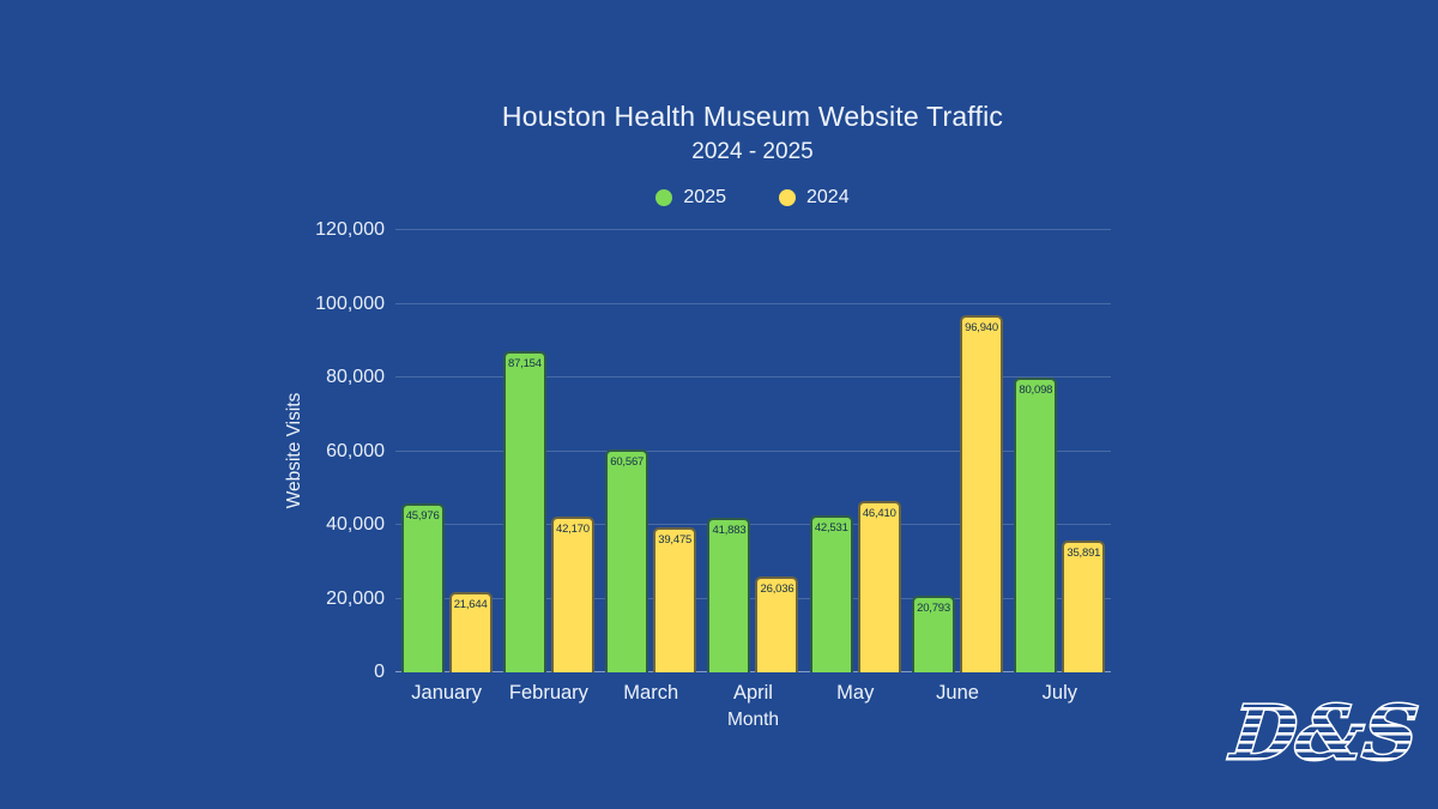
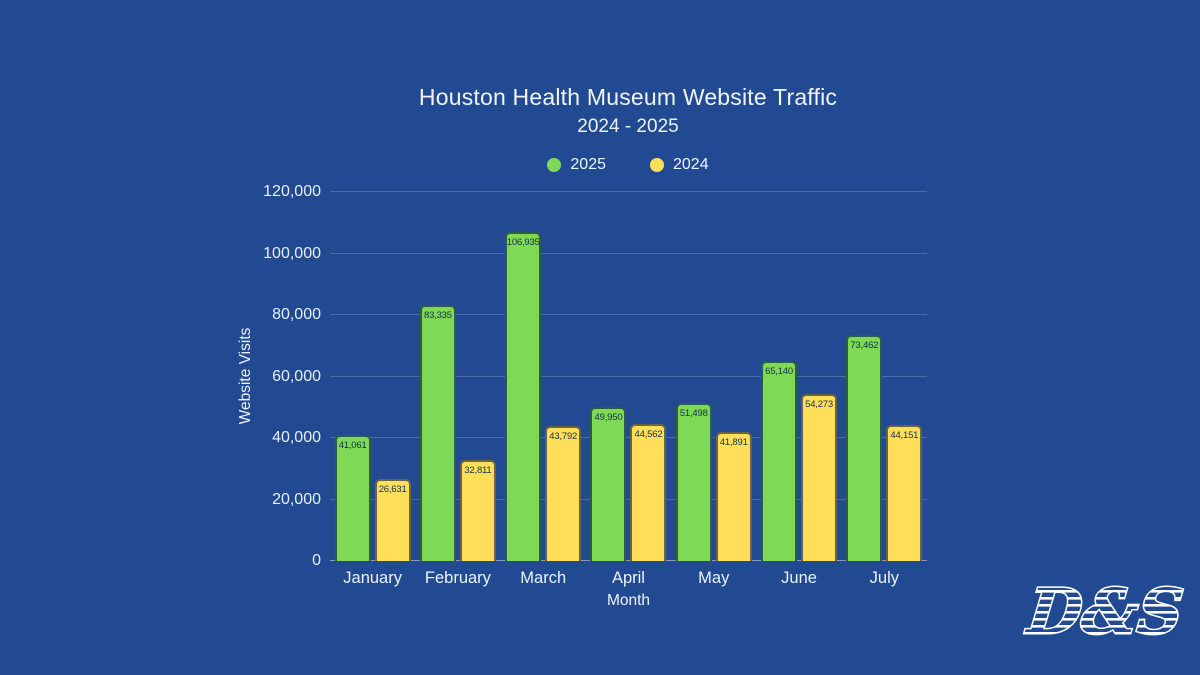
2025/January: 45,976 -> 41,061
2024/January: 21,644 -> 26,631
2025/February: 87,154 -> 83,335
2024/February: 42,170 -> 32,811
2025/March: 60,567 -> 106,935
2024/March: 39,475 -> 43,792
2025/April: 41,883 -> 49,950
2024/April: 26,036 -> 44,562
2025/May: 42,531 -> 51,498
2024/May: 46,410 -> 41,891
2025/June: 20,793 -> 65,140
2024/June: 96,940 -> 54,273
2025/July: 80,098 -> 73,462
2024/July: 35,891 -> 44,151
